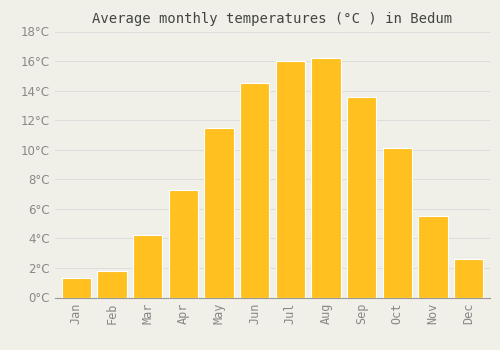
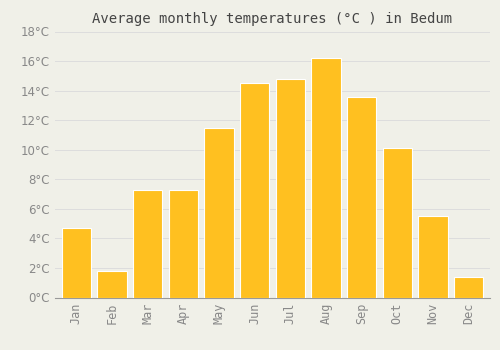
Jan: 1.3°C -> 4.7°C
Mar: 4.2°C -> 7.3°C
Jul: 16.0°C -> 14.8°C
Dec: 2.6°C -> 1.4°C
